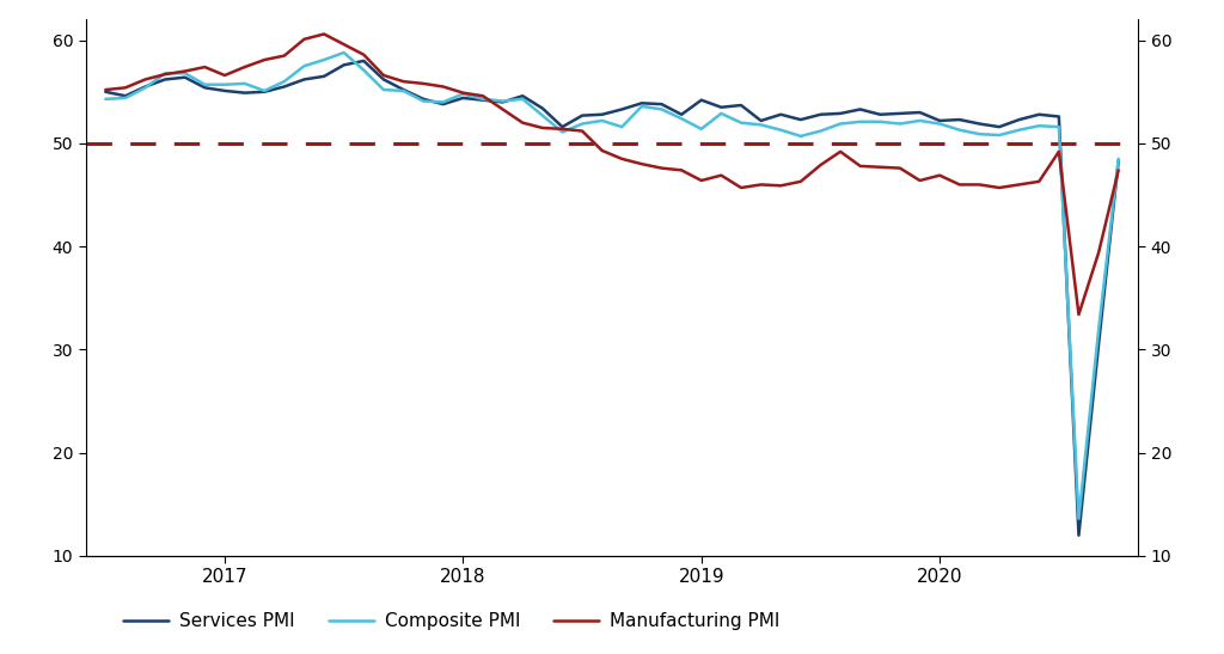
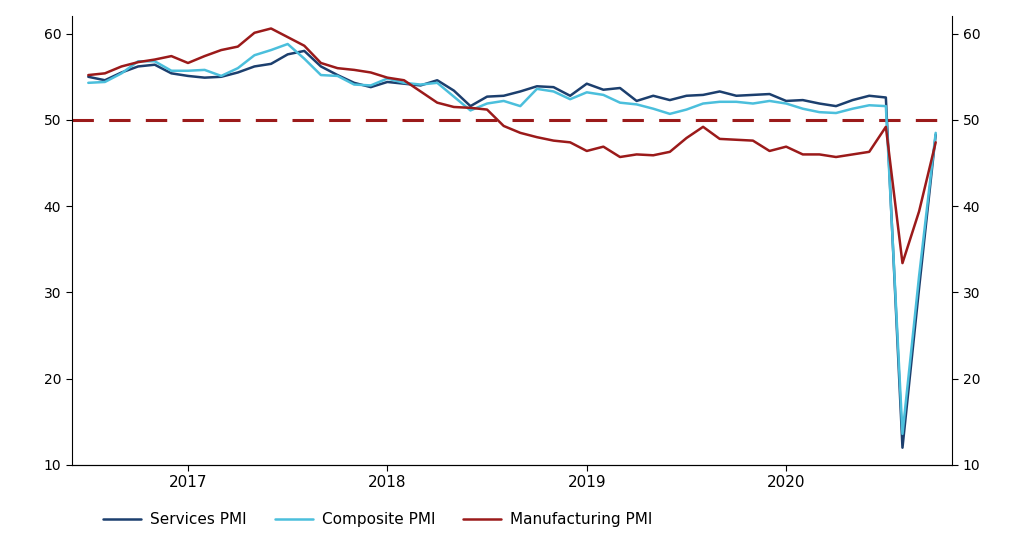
Composite PMI/2019: 51.4 -> 53.2
